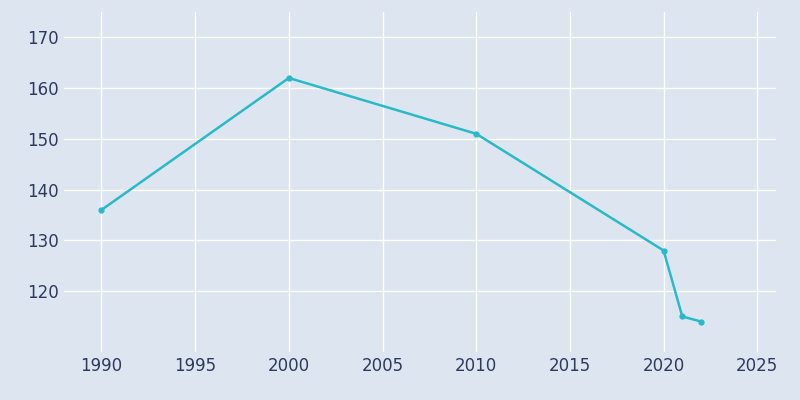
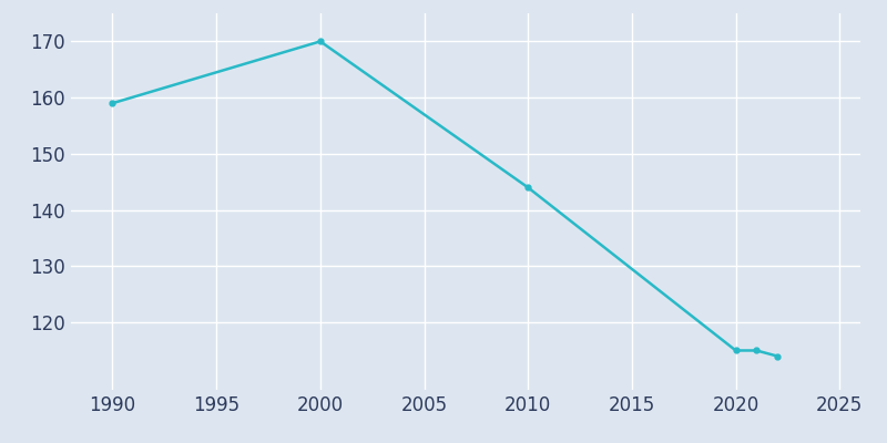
1990: 136 -> 159
2000: 162 -> 170
2010: 151 -> 144
2020: 128 -> 115
